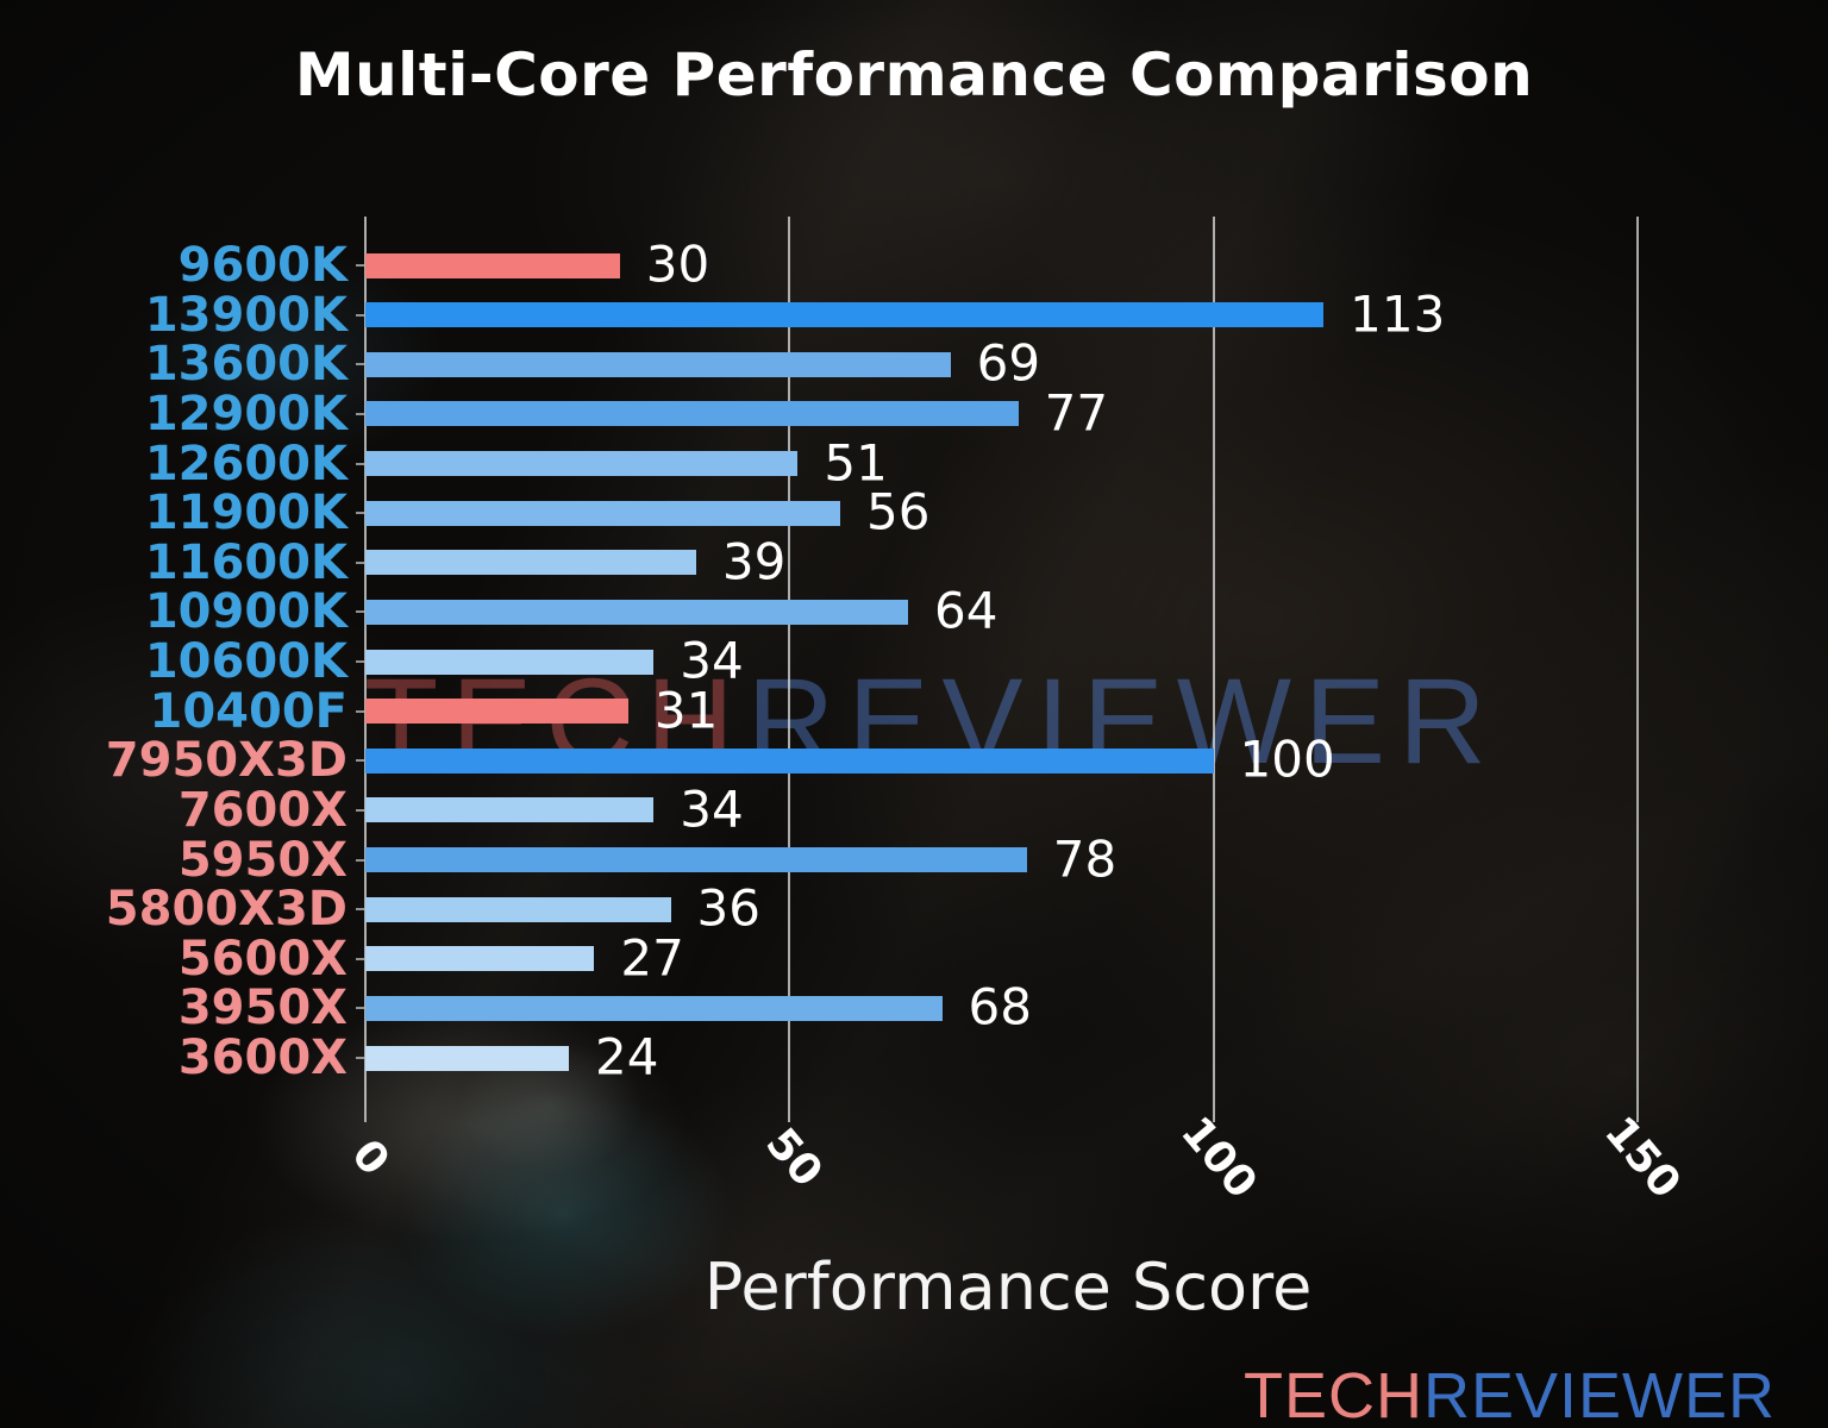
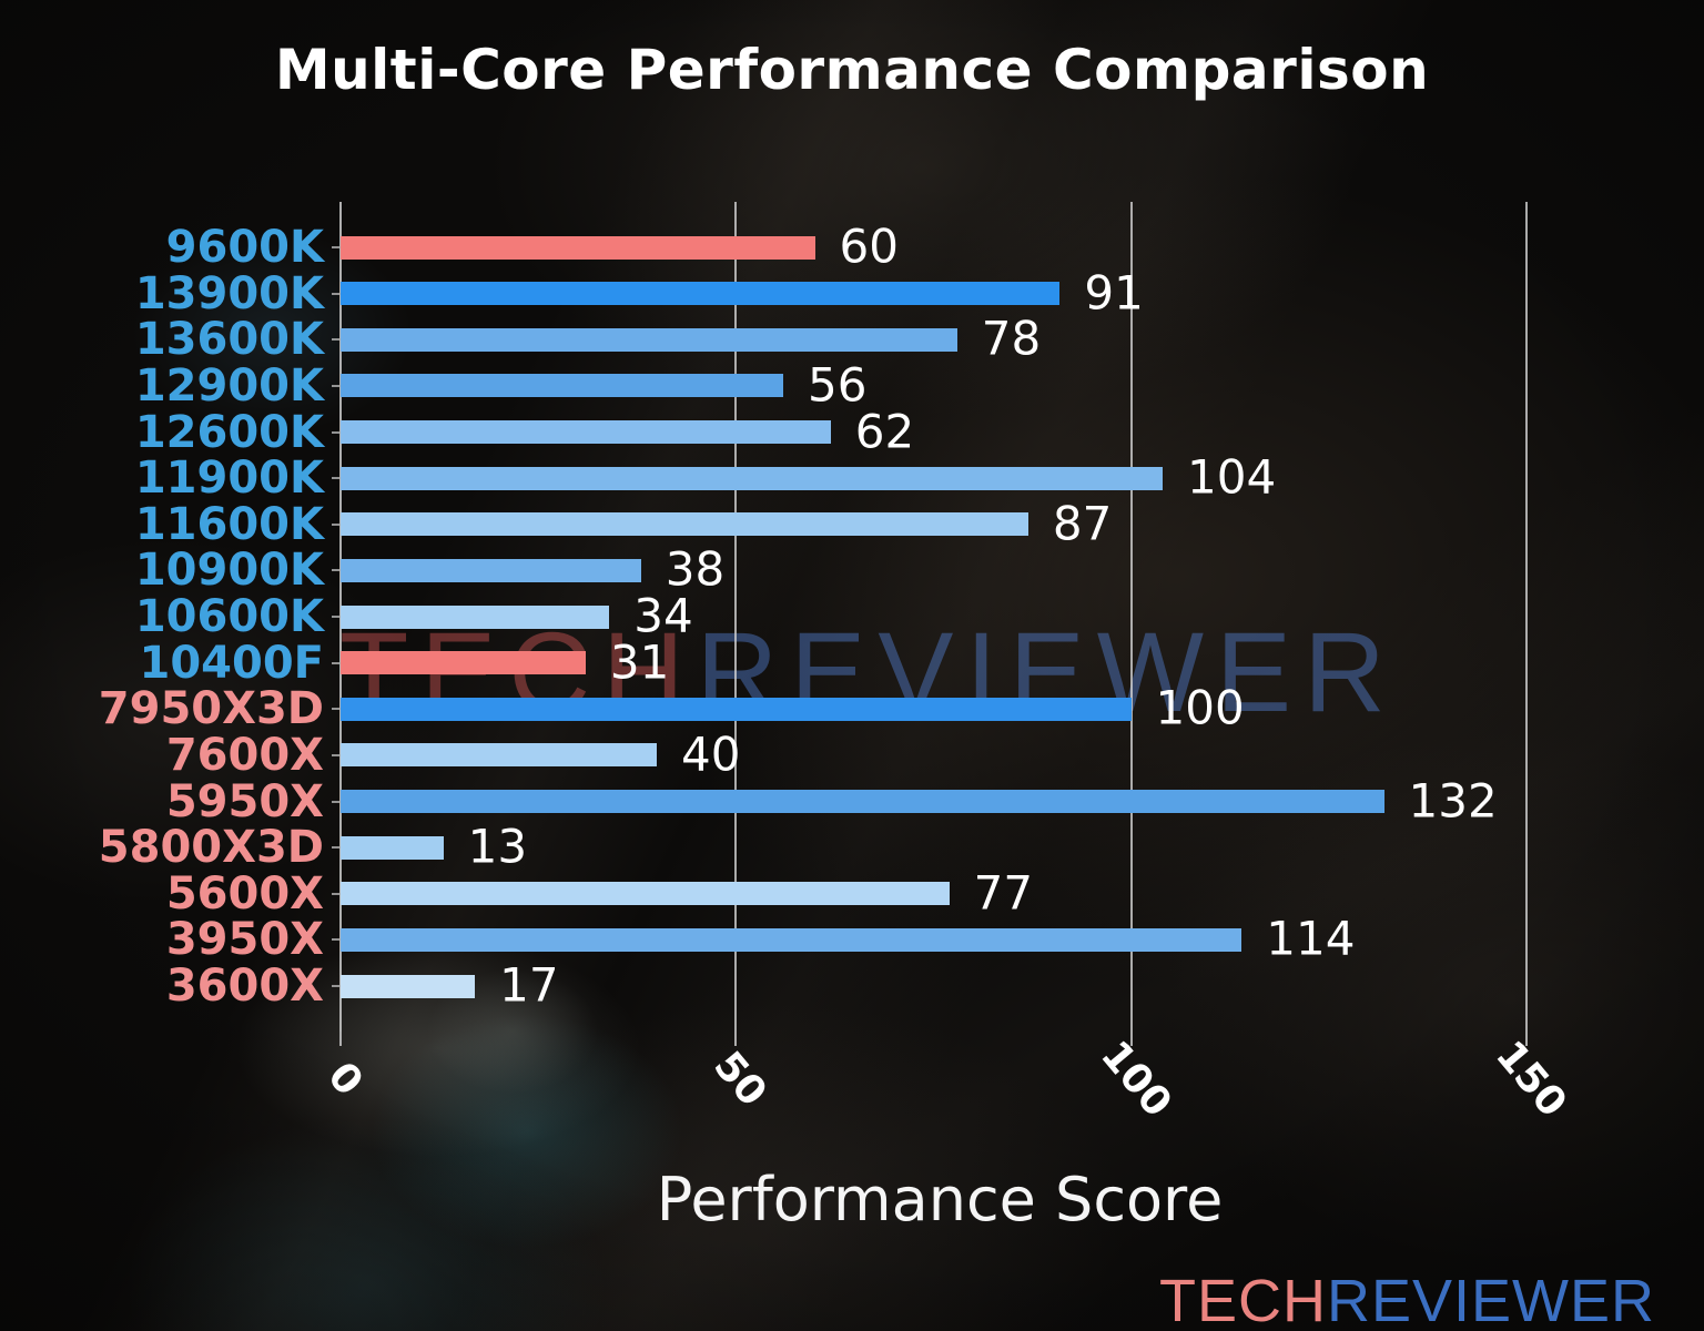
9600K: 30 -> 60
13900K: 113 -> 91
13600K: 69 -> 78
12900K: 77 -> 56
12600K: 51 -> 62
11900K: 56 -> 104
11600K: 39 -> 87
10900K: 64 -> 38
7600X: 34 -> 40
5950X: 78 -> 132
5800X3D: 36 -> 13
5600X: 27 -> 77
3950X: 68 -> 114
3600X: 24 -> 17
